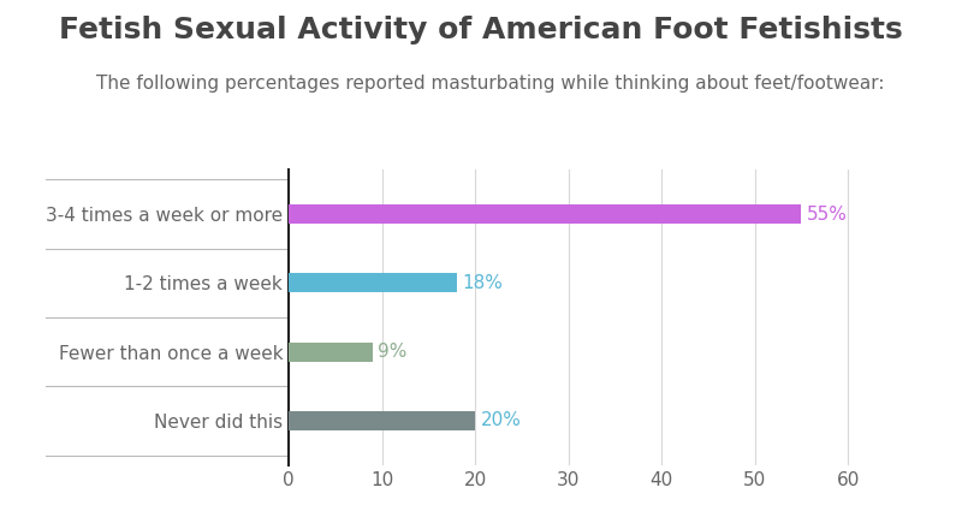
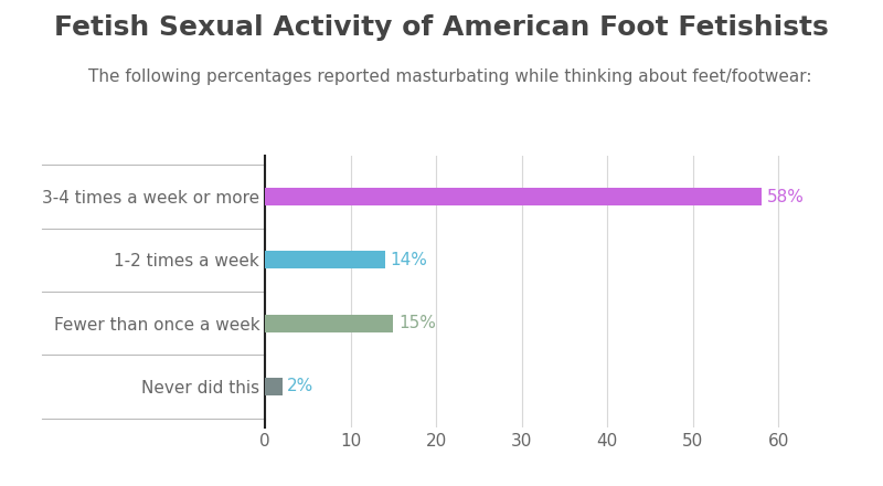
3-4 times a week or more: 55% -> 58%
1-2 times a week: 18% -> 14%
Fewer than once a week: 9% -> 15%
Never did this: 20% -> 2%
